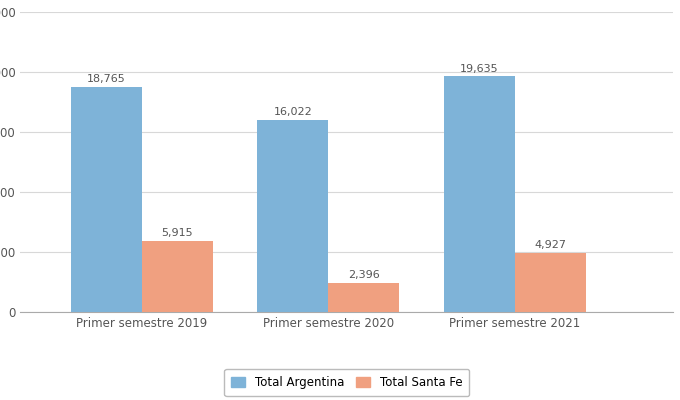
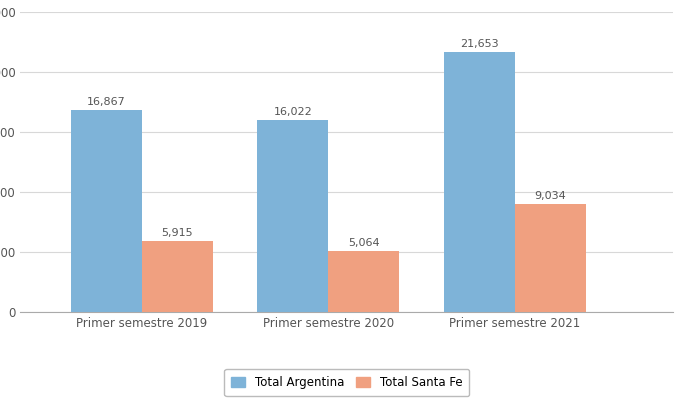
Total Argentina/Primer semestre 2019: 18,765 -> 16,867
Total Santa Fe/Primer semestre 2020: 2,396 -> 5,064
Total Argentina/Primer semestre 2021: 19,635 -> 21,653
Total Santa Fe/Primer semestre 2021: 4,927 -> 9,034
